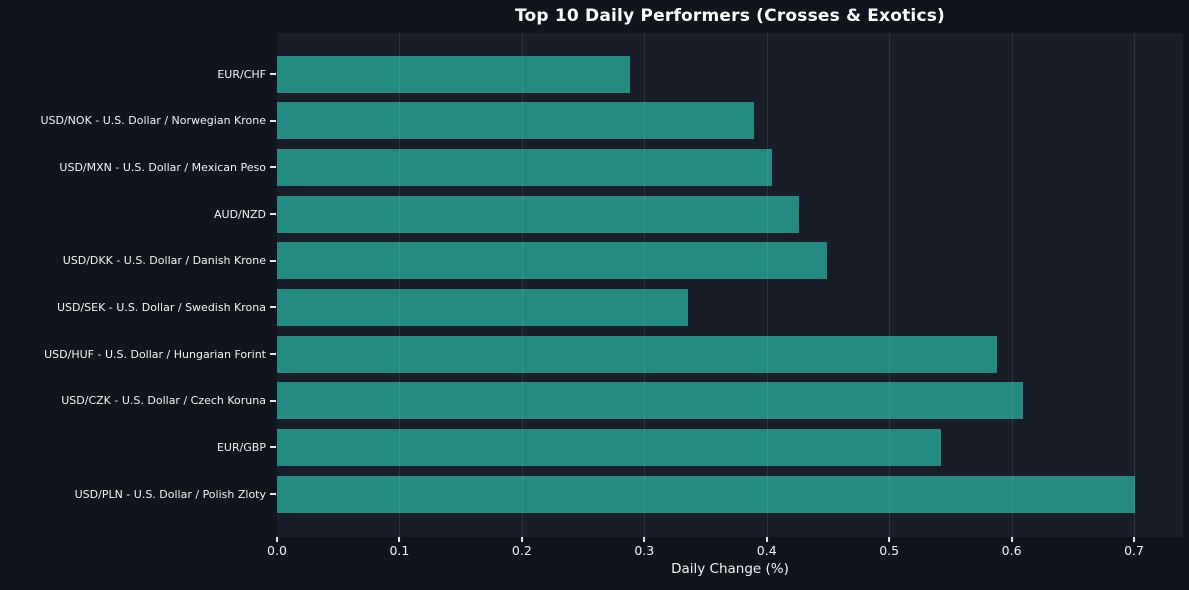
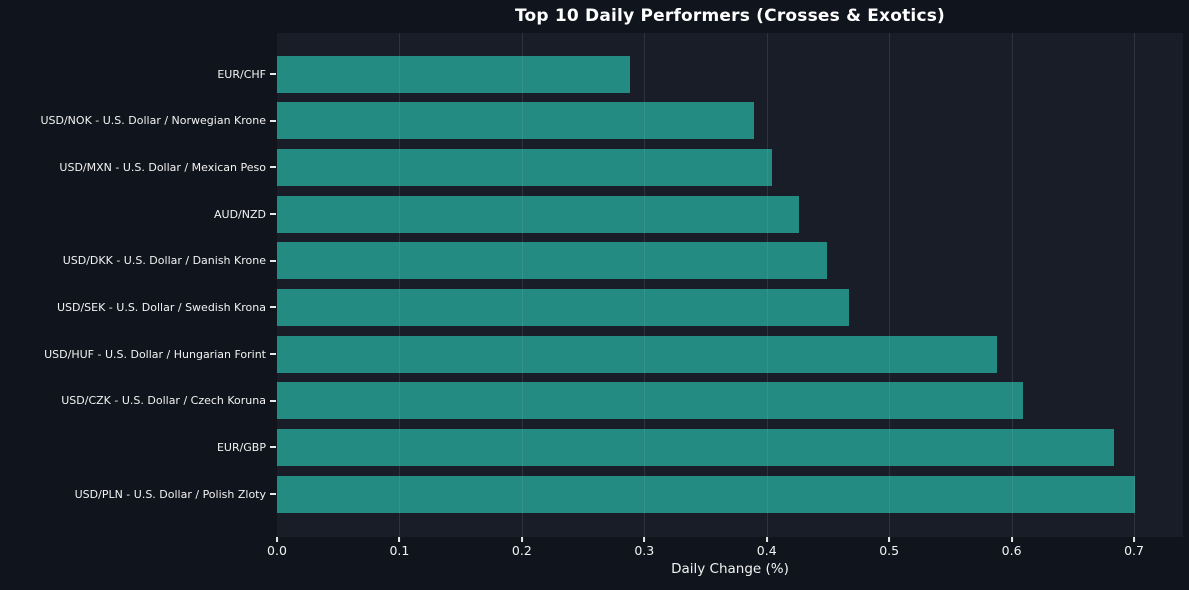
USD/SEK - U.S. Dollar / Swedish Krona: 0.336 -> 0.467
EUR/GBP: 0.542 -> 0.684
